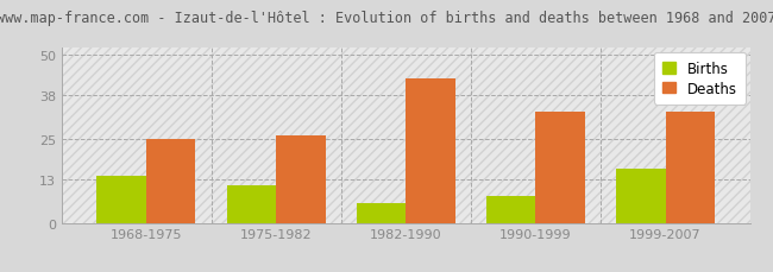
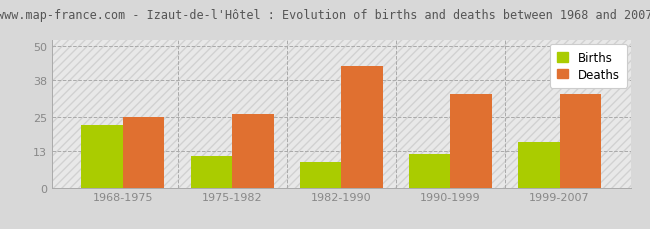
Births/1968-1975: 14 -> 22
Births/1982-1990: 6 -> 9
Births/1990-1999: 8 -> 12
